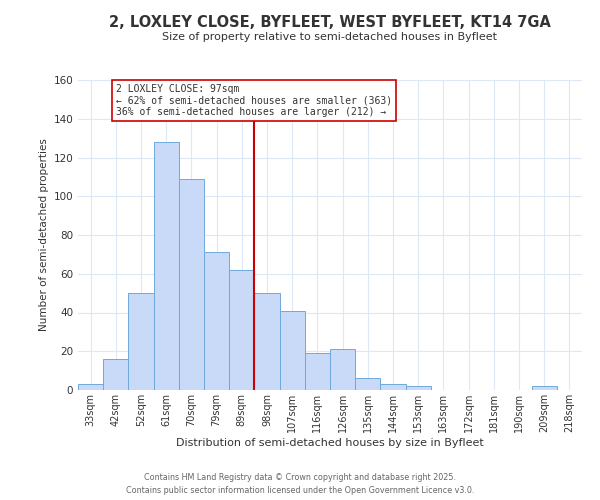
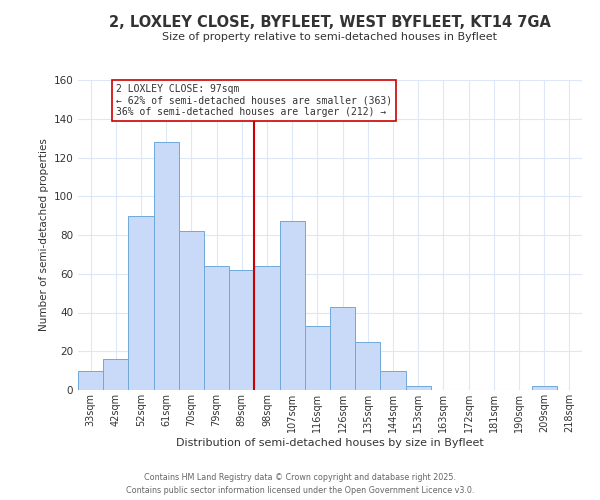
33sqm: 3 -> 10
52sqm: 50 -> 90
70sqm: 109 -> 82
79sqm: 71 -> 64
98sqm: 50 -> 64
107sqm: 41 -> 87
116sqm: 19 -> 33
126sqm: 21 -> 43
135sqm: 6 -> 25
144sqm: 3 -> 10
